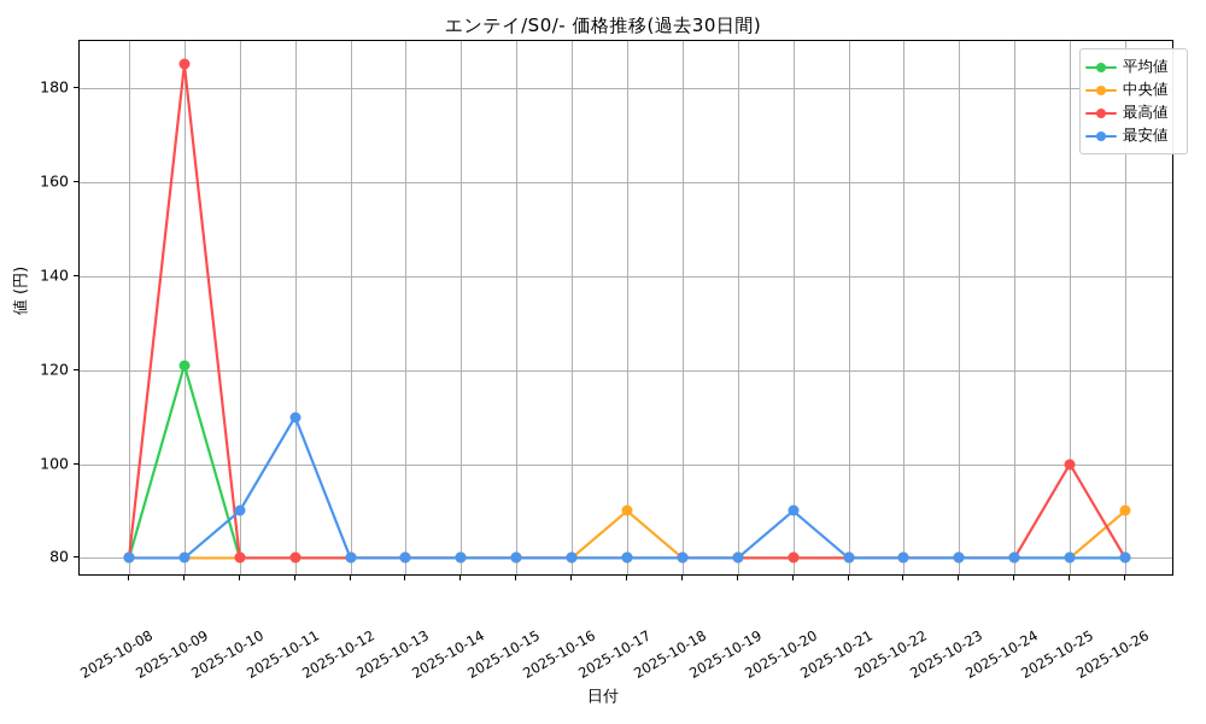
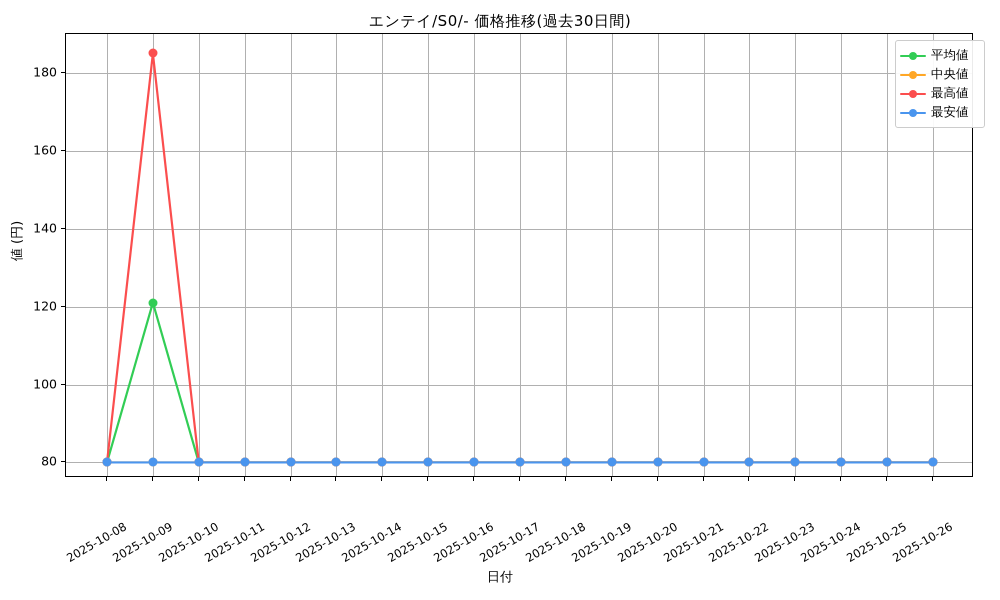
最安値/2025-10-10: 90 -> 80
最安値/2025-10-11: 110 -> 80
中央値/2025-10-17: 90 -> 80
最安値/2025-10-20: 90 -> 80
最高値/2025-10-25: 100 -> 80
中央値/2025-10-26: 90 -> 80
